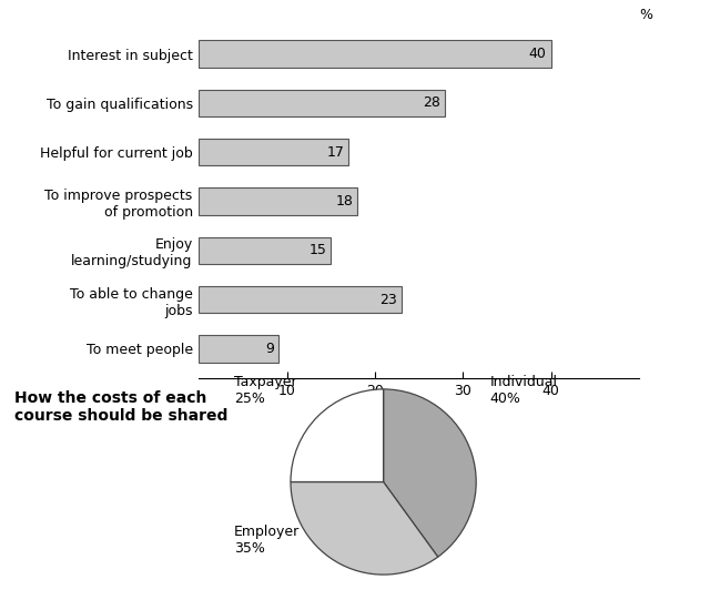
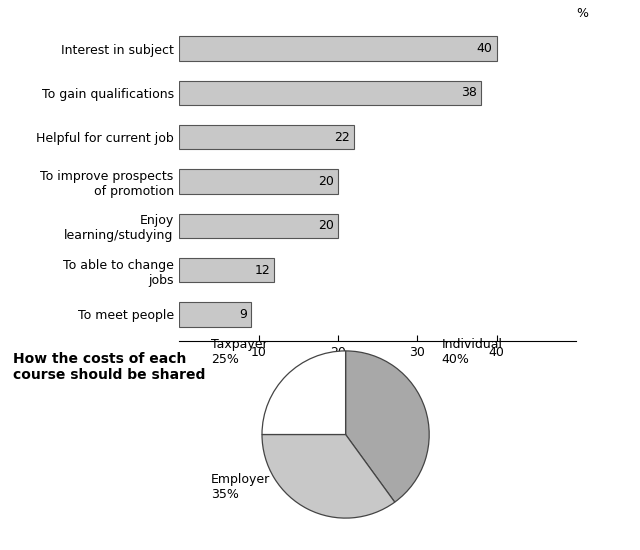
To gain qualifications: 28 -> 38
Helpful for current job: 17 -> 22
To improve prospects of promotion: 18 -> 20
Enjoy learning/studying: 15 -> 20
To able to change jobs: 23 -> 12
